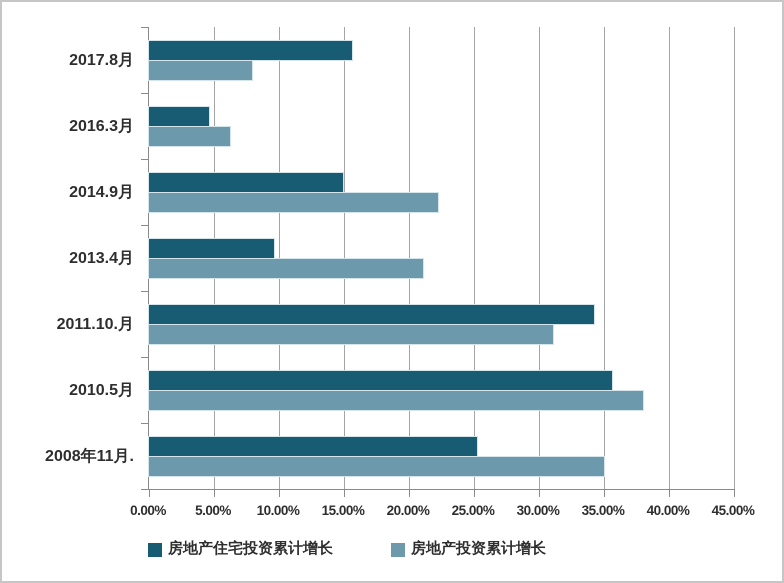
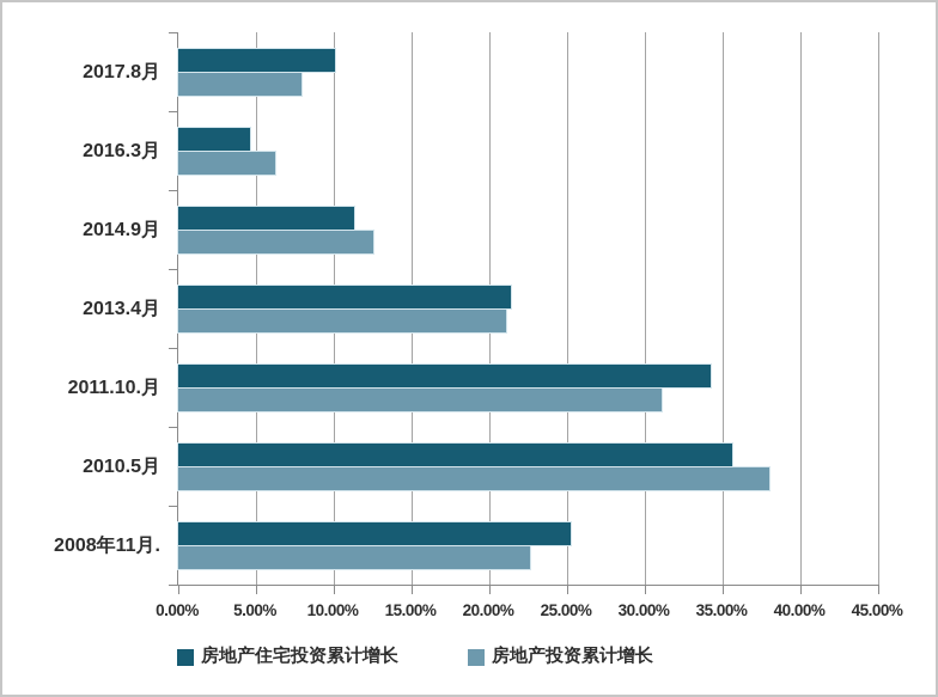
房地产住宅投资累计增长/2017.8月: 15.6% -> 10.1%
房地产住宅投资累计增长/2014.9月: 14.9% -> 11.3%
房地产投资累计增长/2014.9月: 22.2% -> 12.5%
房地产住宅投资累计增长/2013.4月: 9.6% -> 21.4%
房地产投资累计增长/2008年11月.: 35.0% -> 22.6%
